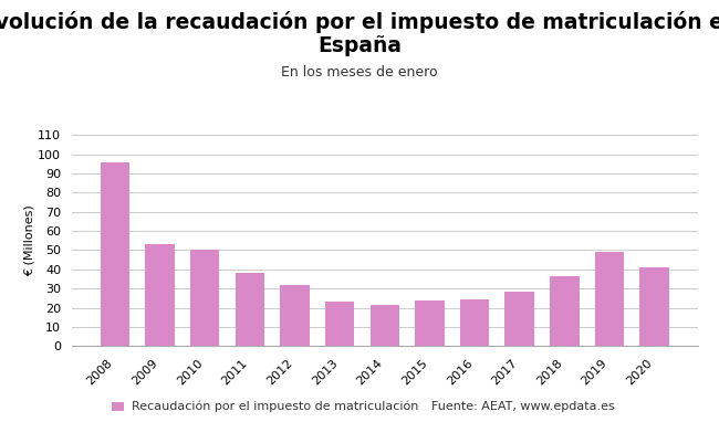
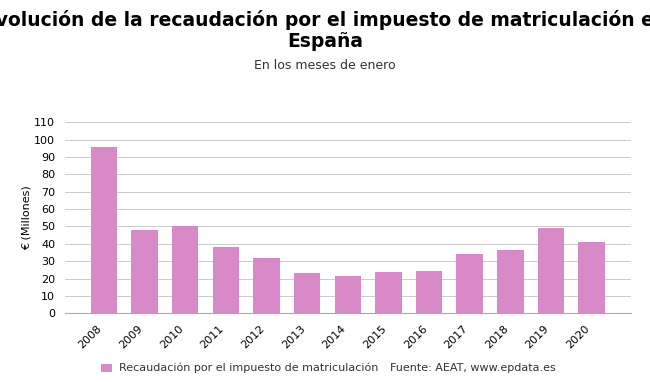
2009: 53 -> 48
2017: 28 -> 34
